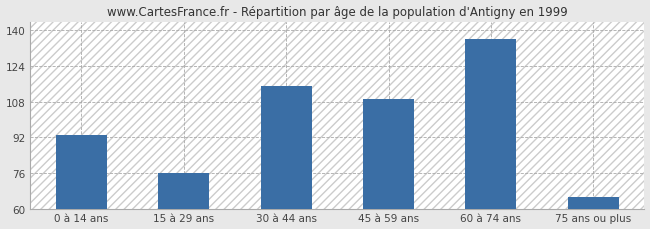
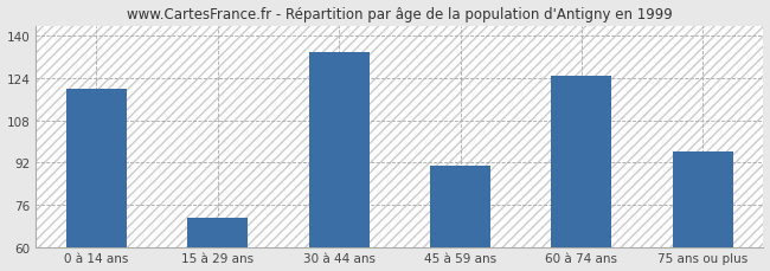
0 à 14 ans: 93 -> 120
15 à 29 ans: 76 -> 71
30 à 44 ans: 115 -> 134
45 à 59 ans: 109 -> 91
60 à 74 ans: 136 -> 125
75 ans ou plus: 65 -> 96
